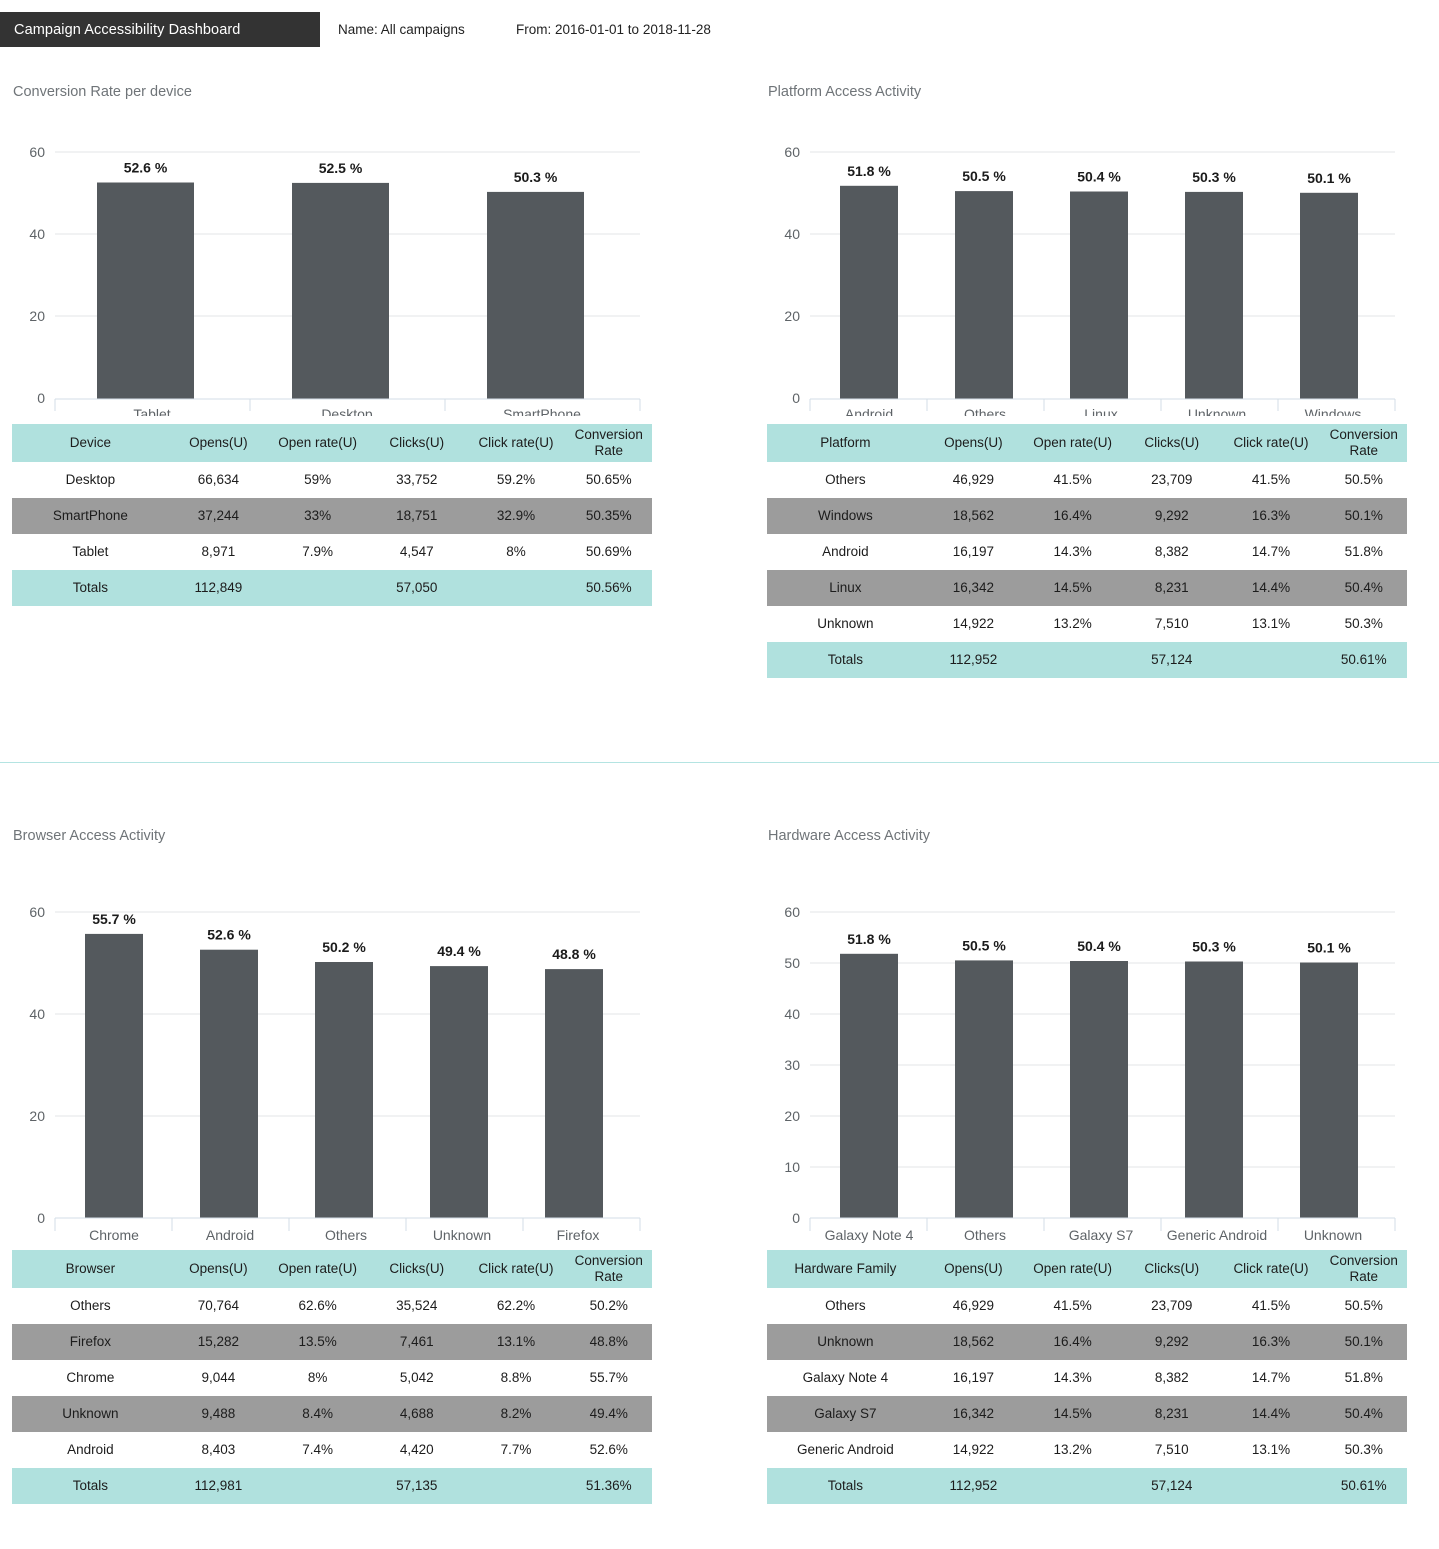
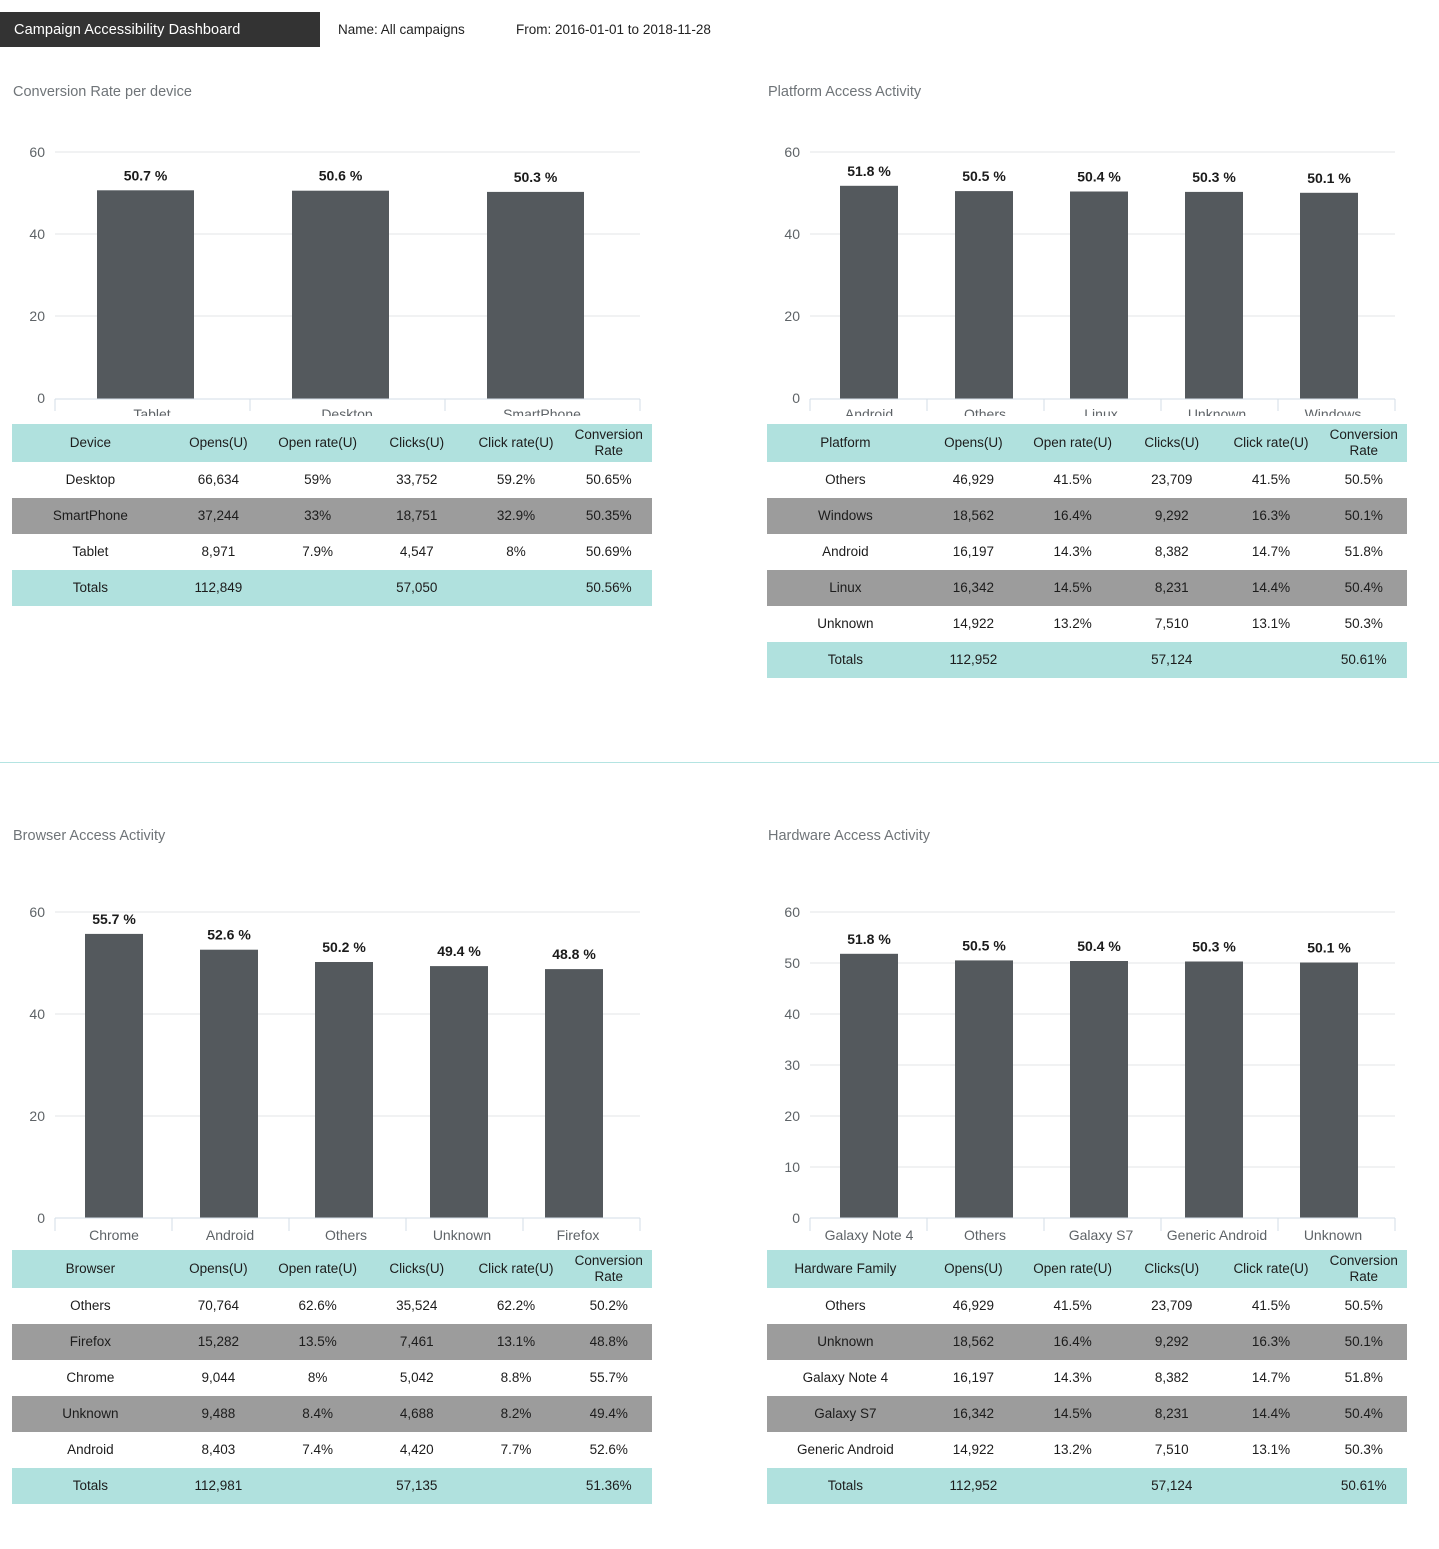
Conversion Rate per device/Tablet: 52.6 -> 50.7
Conversion Rate per device/Desktop: 52.5 -> 50.6
